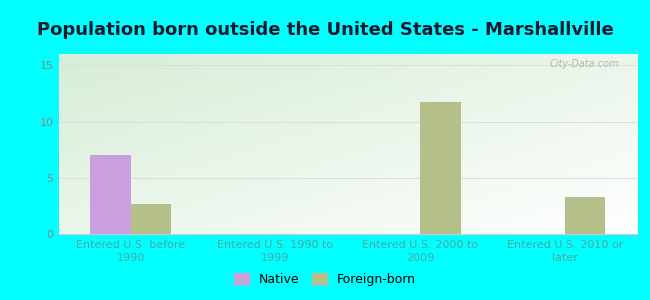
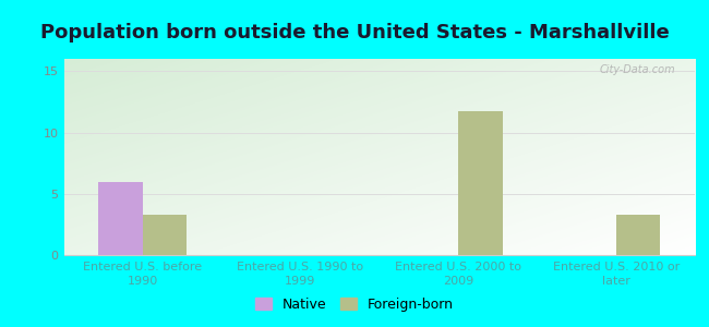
Native/Entered U.S. before 1990: 7 -> 6
Foreign-born/Entered U.S. before 1990: 2.7 -> 3.3
